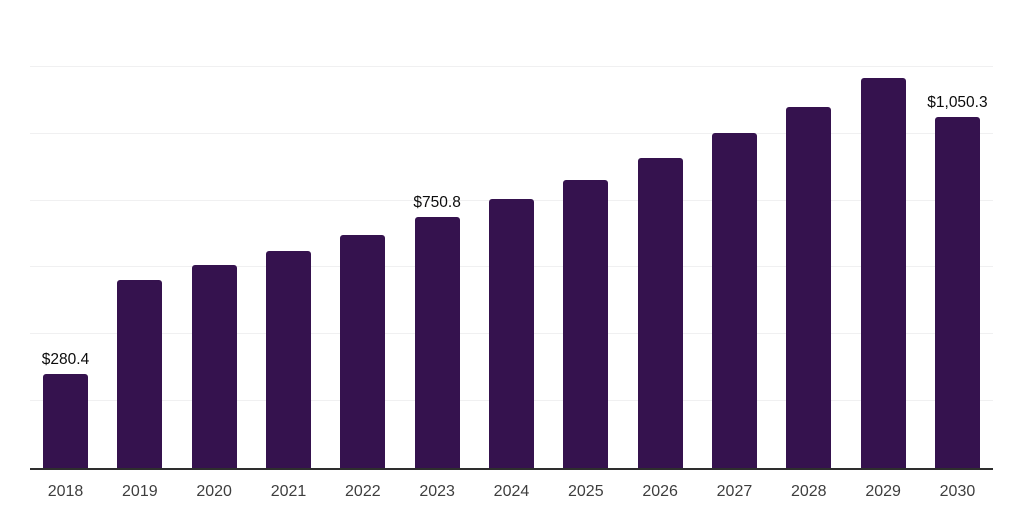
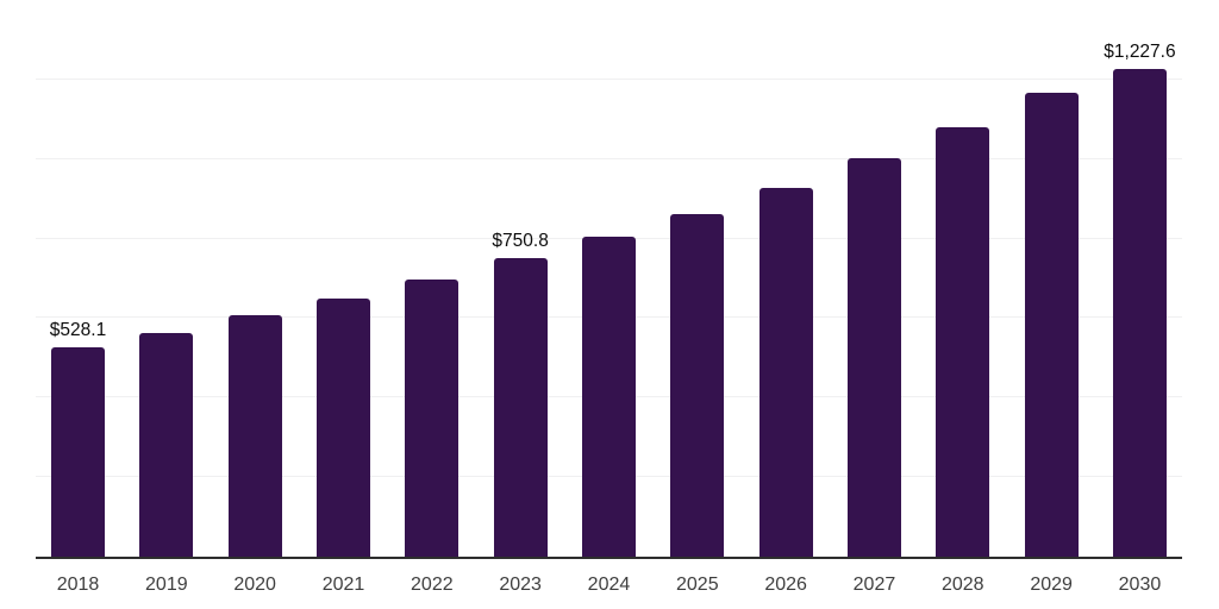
2018: $280.4 -> $528.1
2030: $1,050.3 -> $1,227.6
